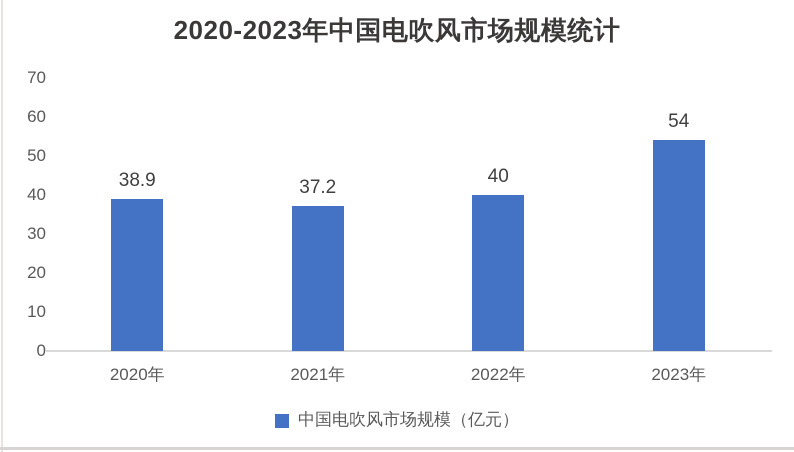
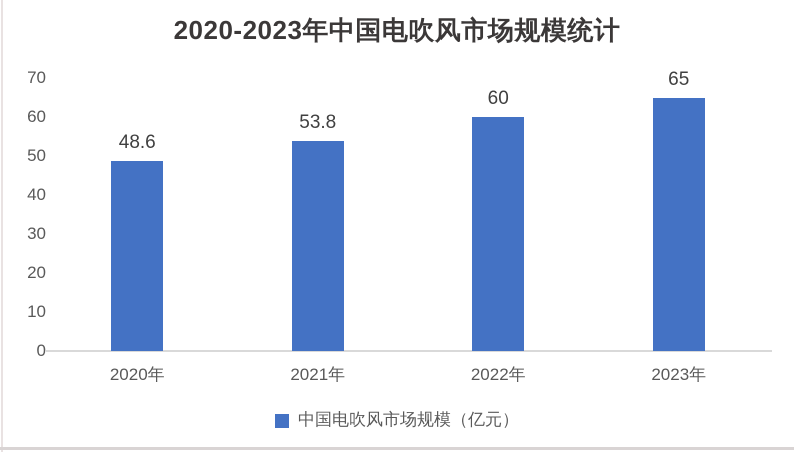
2020年: 38.9 -> 48.6
2021年: 37.2 -> 53.8
2022年: 40 -> 60
2023年: 54 -> 65
